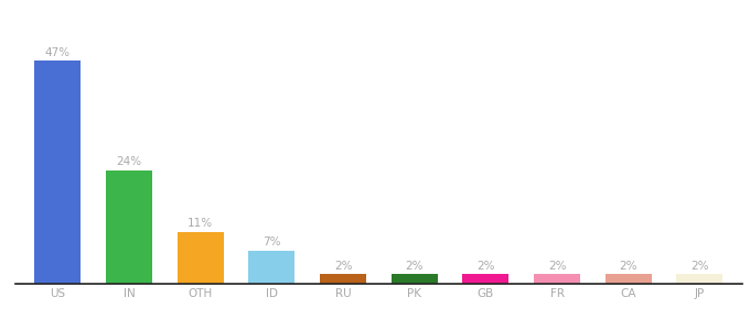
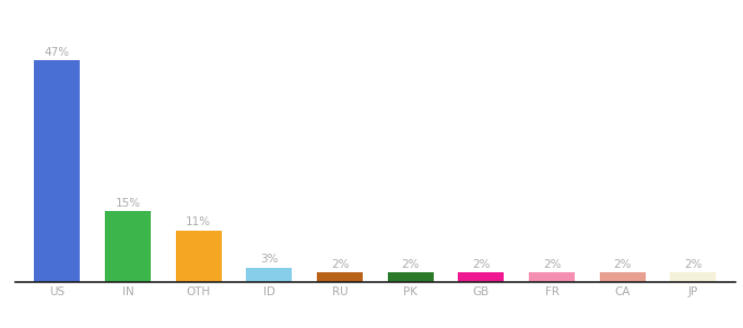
IN: 24% -> 15%
ID: 7% -> 3%
